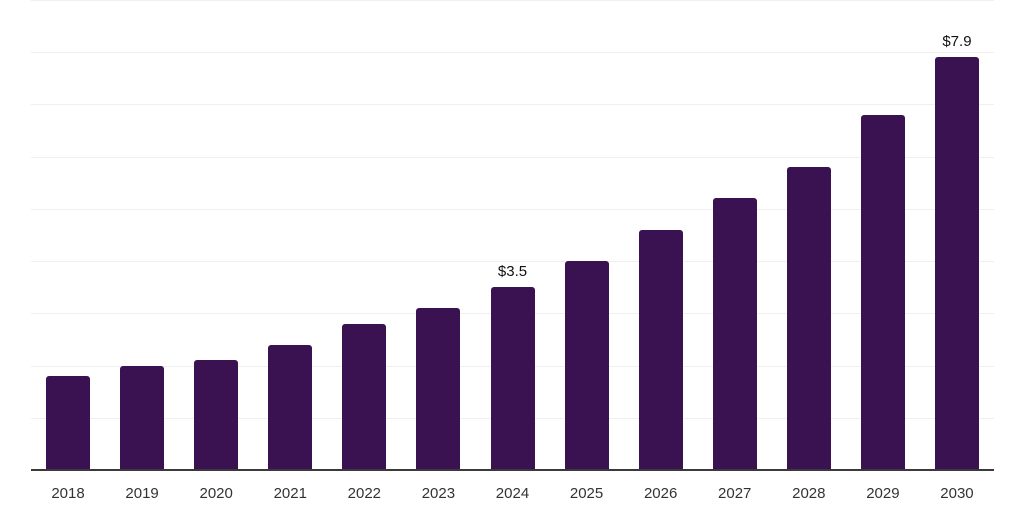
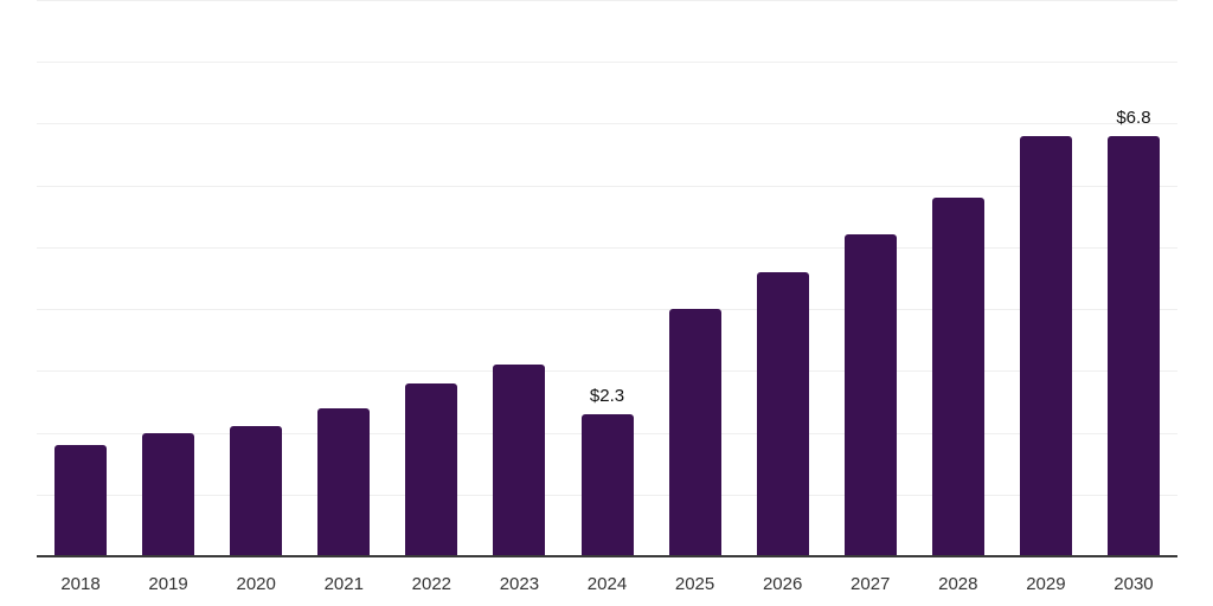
2024: $3.5 -> $2.3
2030: $7.9 -> $6.8
